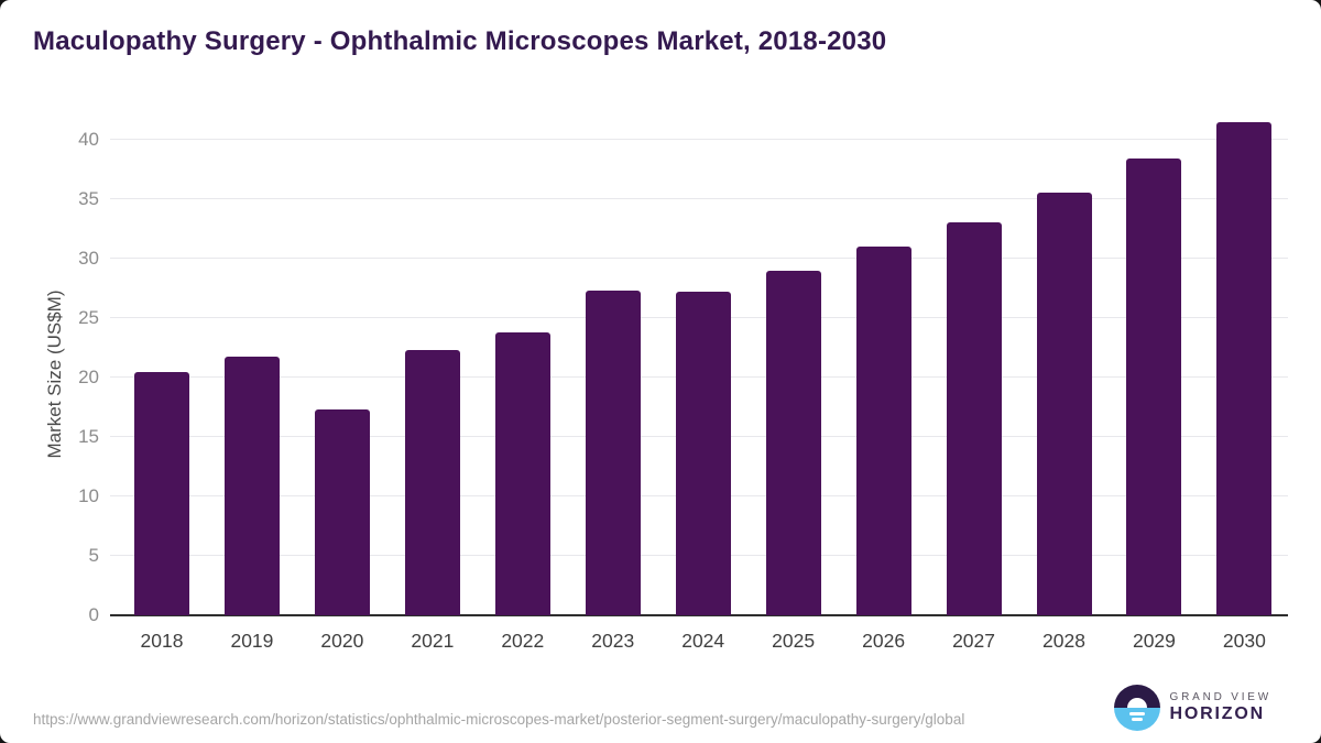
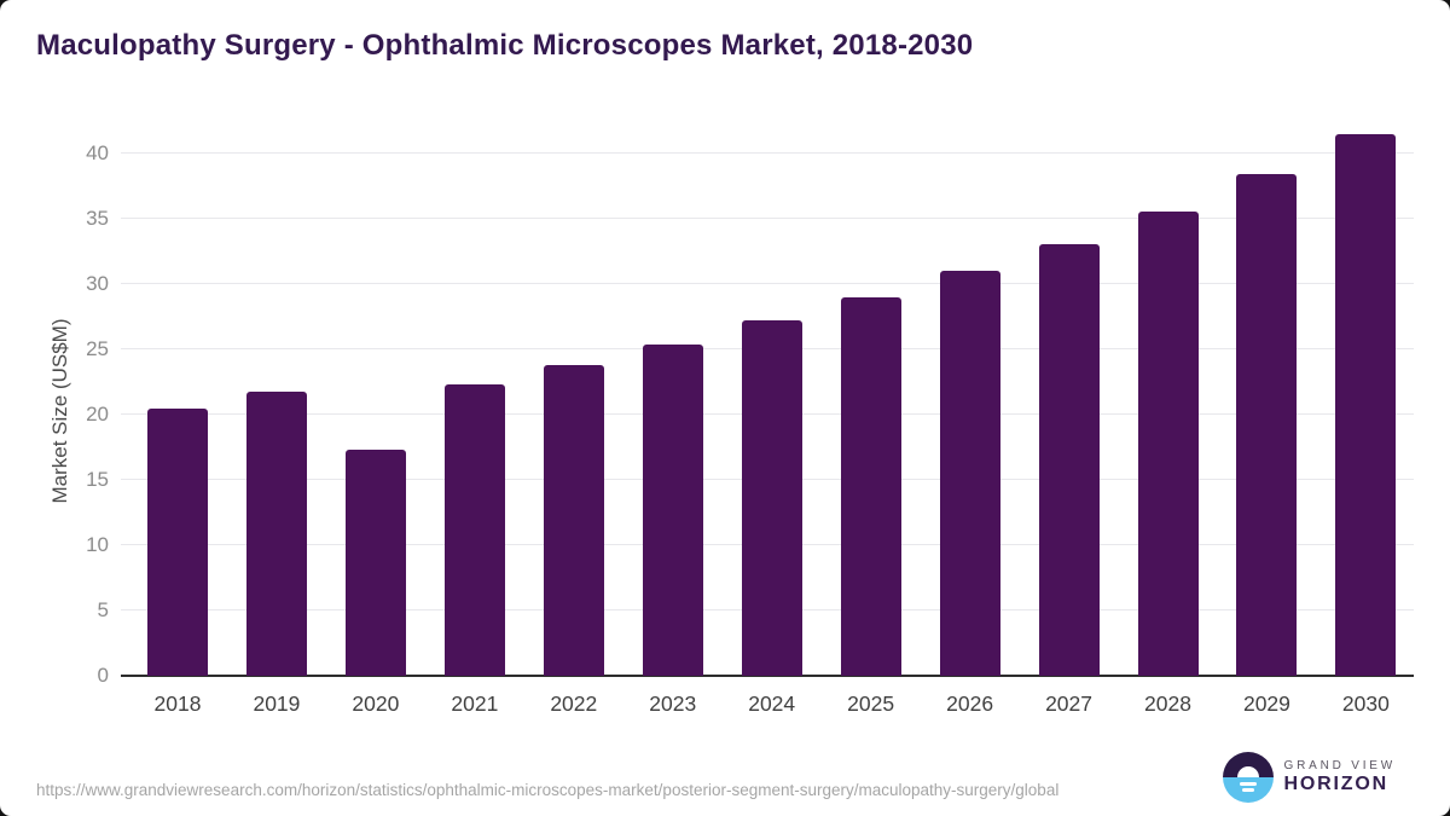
2023: 27.3 -> 25.4
